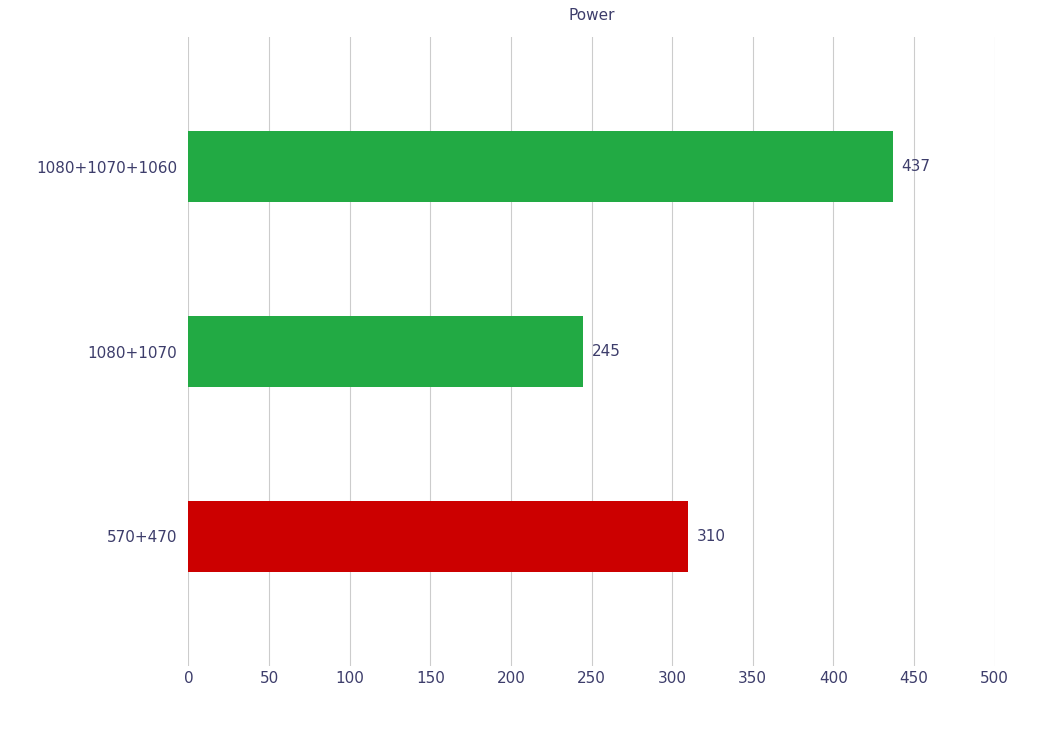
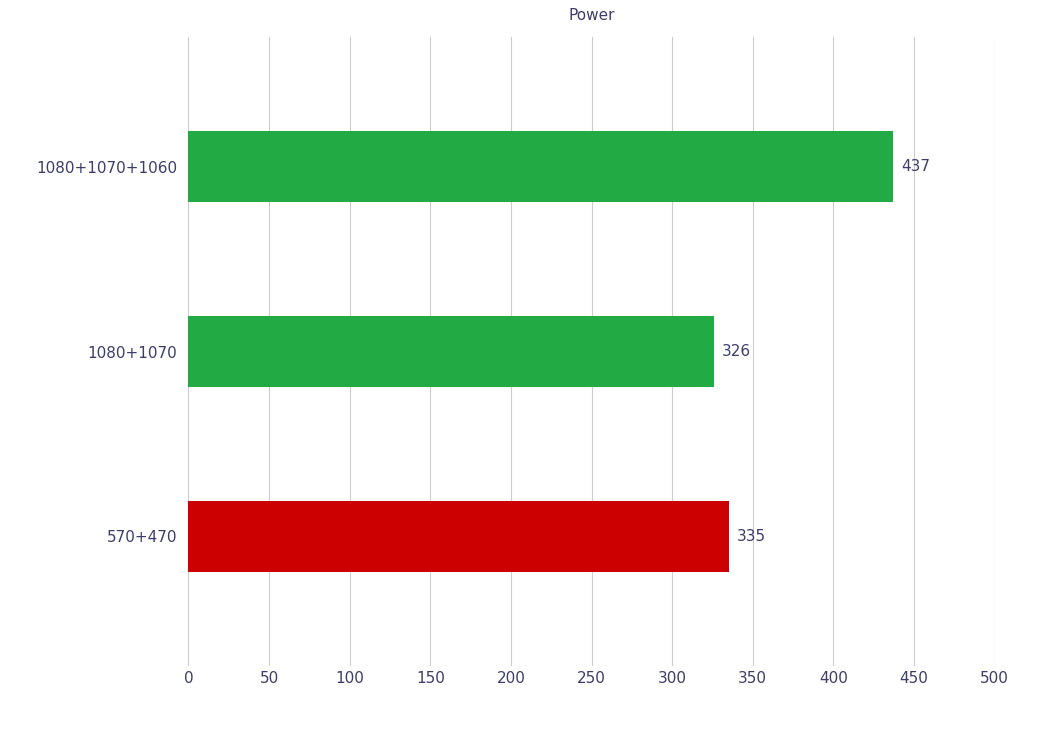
1080+1070: 245 -> 326
570+470: 310 -> 335
